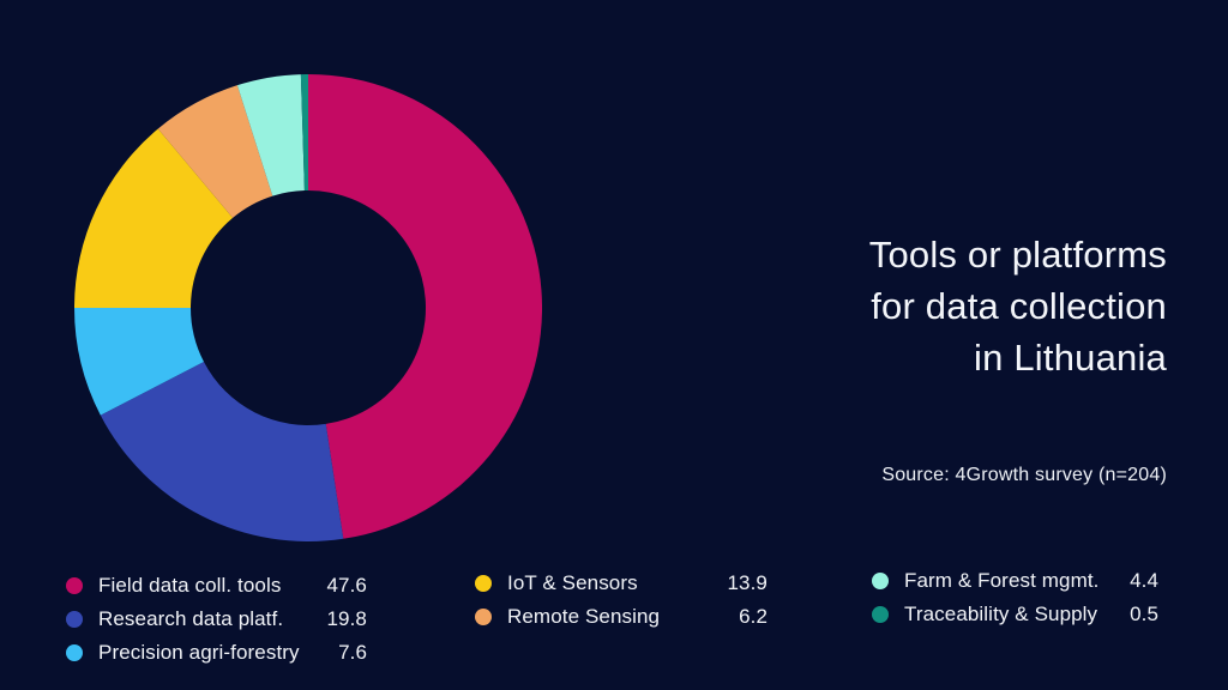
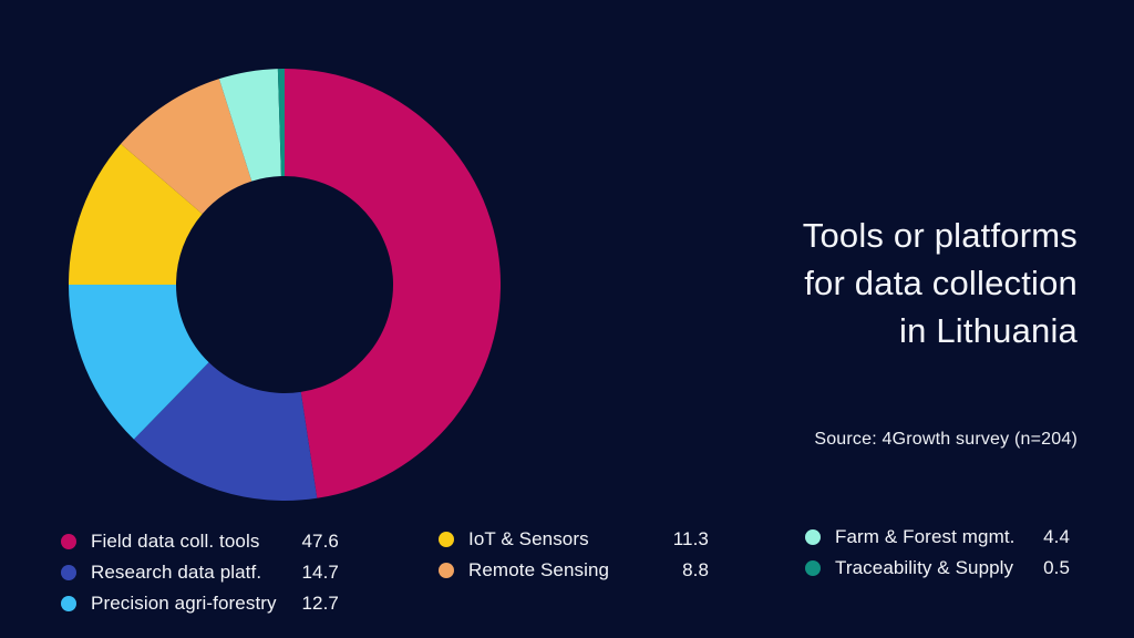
Research data platf.: 19.8 -> 14.7
Precision agri-forestry: 7.6 -> 12.7
IoT & Sensors: 13.9 -> 11.3
Remote Sensing: 6.2 -> 8.8
